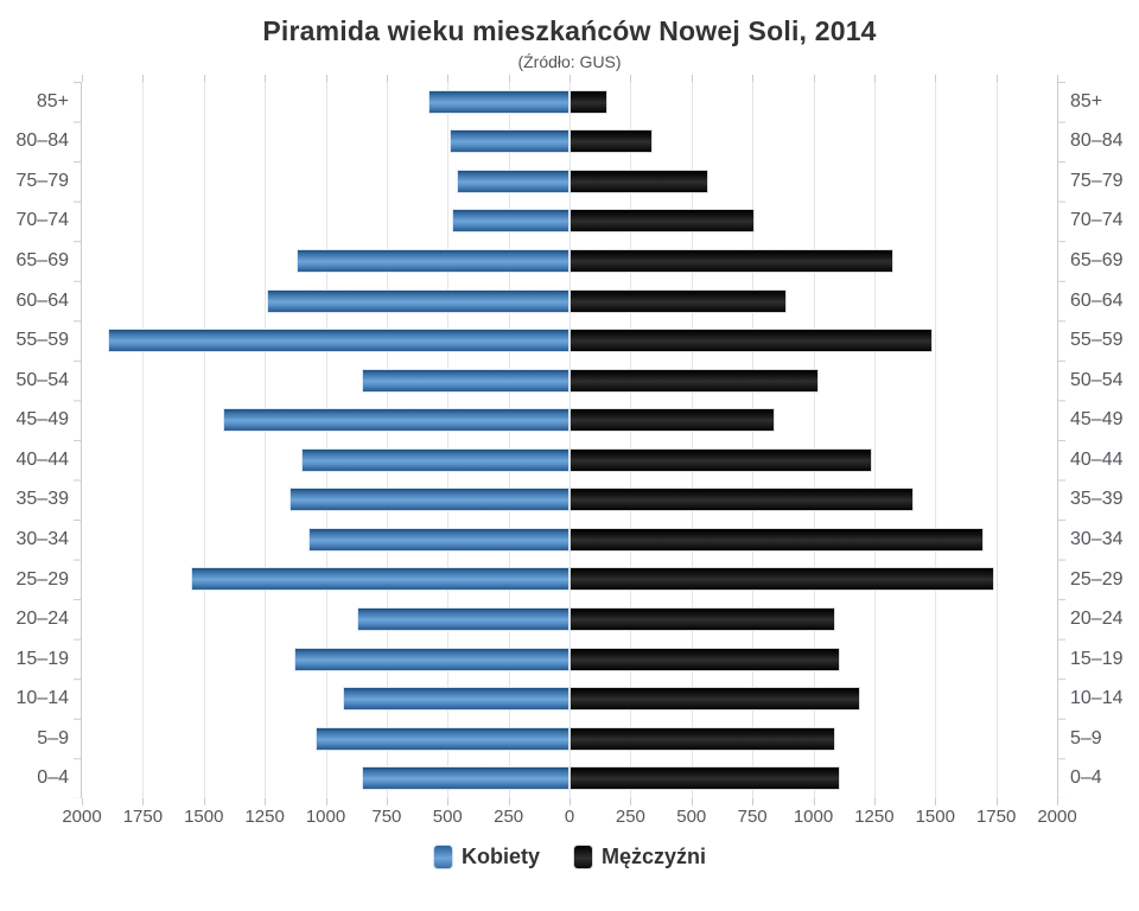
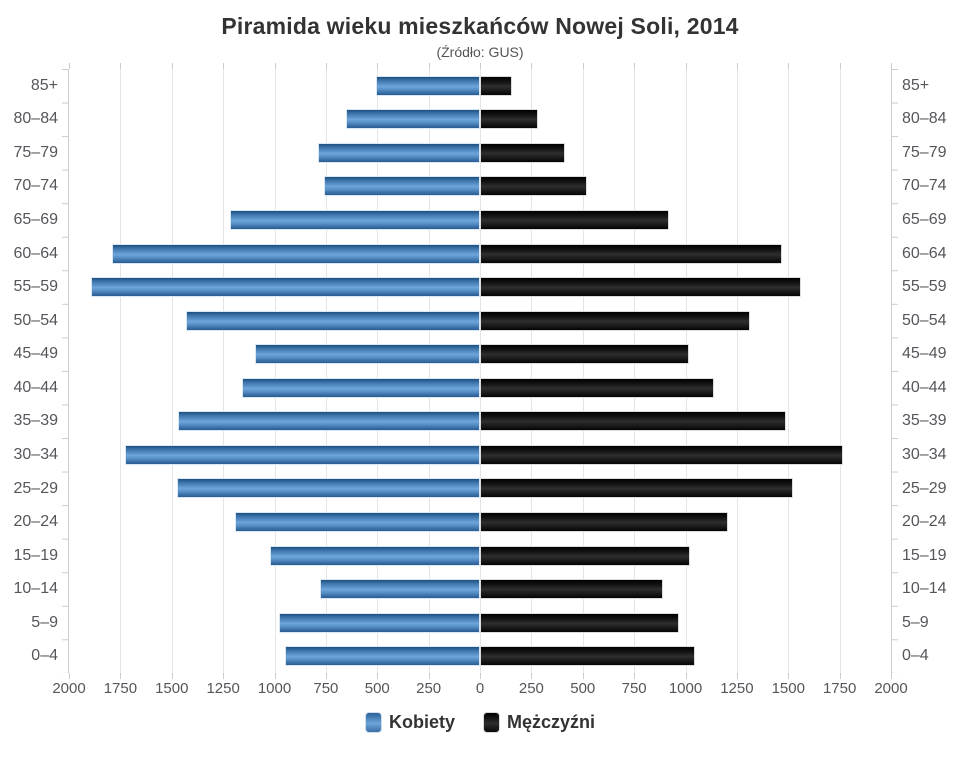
Kobiety/85+: 580 -> 500
Kobiety/80–84: 490 -> 650
Mężczyźni/80–84: 340 -> 280
Kobiety/75–79: 460 -> 790
Mężczyźni/75–79: 570 -> 420
Kobiety/70–74: 480 -> 760
Mężczyźni/70–74: 760 -> 520
Kobiety/65–69: 1120 -> 1220
Mężczyźni/65–69: 1330 -> 920
Kobiety/60–64: 1240 -> 1790
Mężczyźni/60–64: 890 -> 1470
Mężczyźni/55–59: 1490 -> 1560
Kobiety/50–54: 850 -> 1430
Mężczyźni/50–54: 1020 -> 1320
Kobiety/45–49: 1420 -> 1100
Mężczyźni/45–49: 840 -> 1020
Kobiety/40–44: 1100 -> 1160
Mężczyźni/40–44: 1240 -> 1140
Kobiety/35–39: 1150 -> 1470
Mężczyźni/35–39: 1410 -> 1490
Kobiety/30–34: 1070 -> 1730
Mężczyźni/30–34: 1700 -> 1760
Kobiety/25–29: 1550 -> 1480
Mężczyźni/25–29: 1740 -> 1520
Kobiety/20–24: 870 -> 1190
Mężczyźni/20–24: 1090 -> 1200
Kobiety/15–19: 1130 -> 1020
Mężczyźni/15–19: 1110 -> 1020
Kobiety/10–14: 930 -> 780
Mężczyźni/10–14: 1190 -> 890
Kobiety/5–9: 1040 -> 980
Mężczyźni/5–9: 1090 -> 970
Kobiety/0–4: 850 -> 950
Mężczyźni/0–4: 1110 -> 1040
